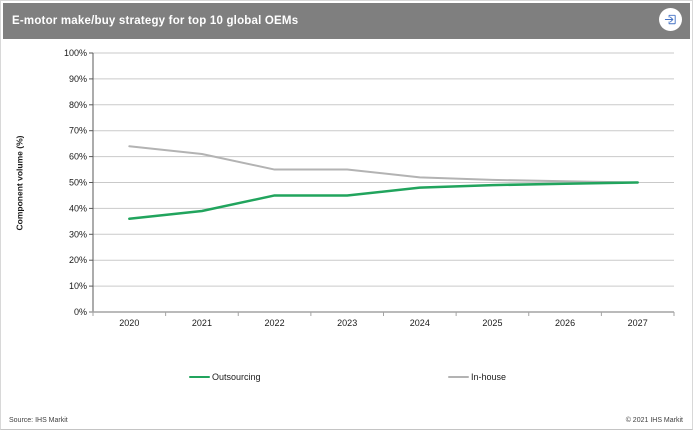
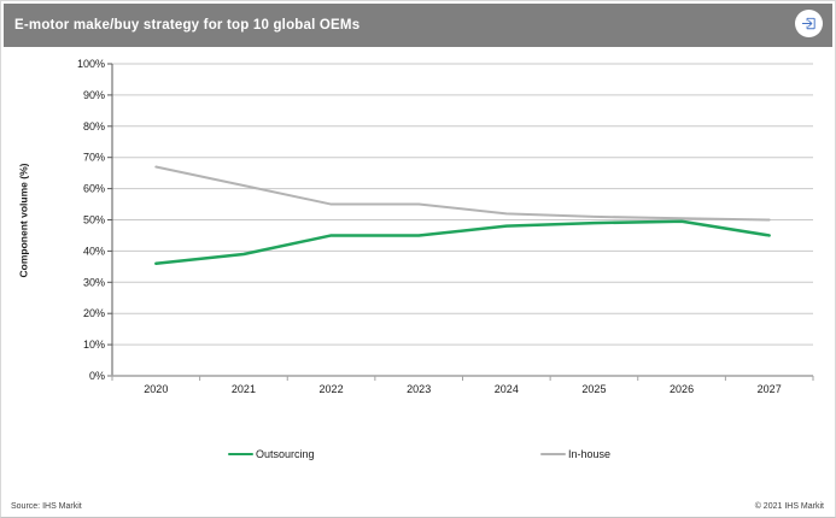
In-house/2020: 64% -> 67%
Outsourcing/2027: 50% -> 45%
